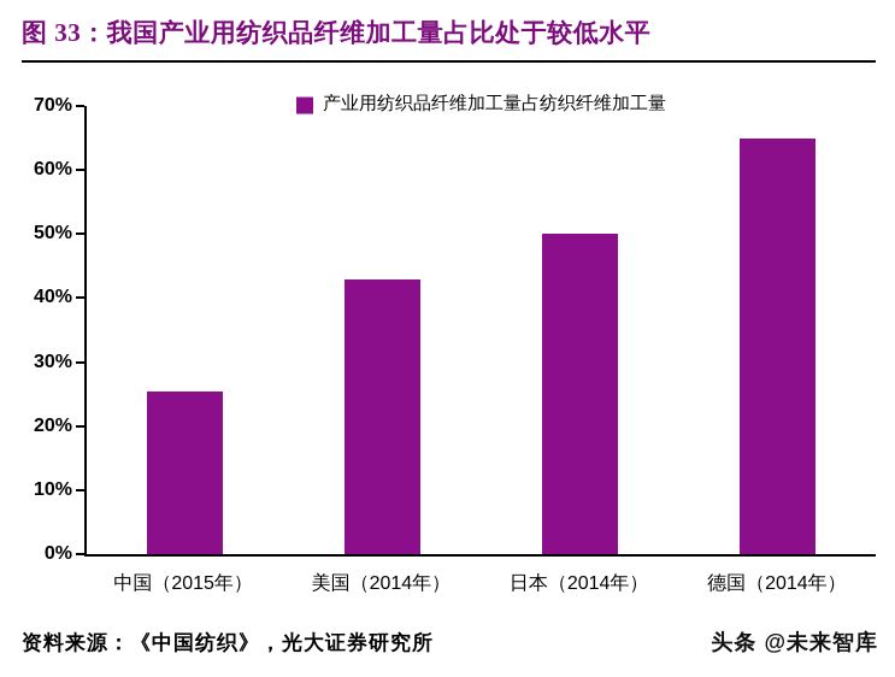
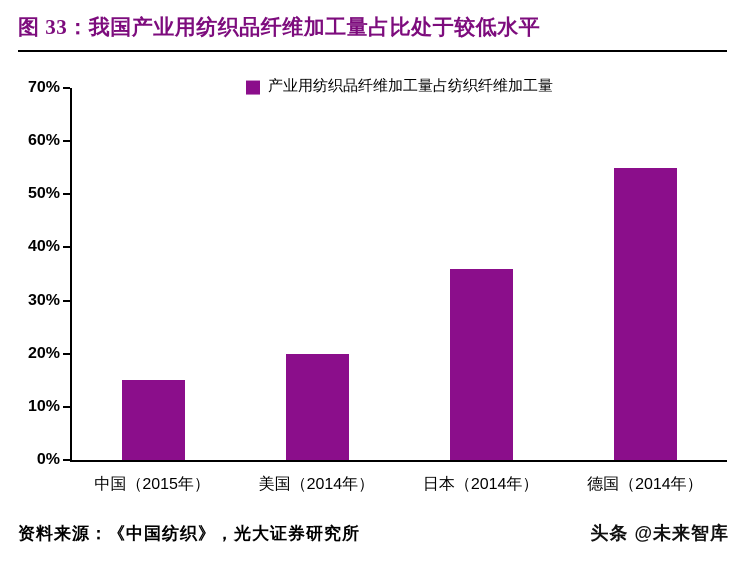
中国（2015年）: 26% -> 15%
美国（2014年）: 43% -> 20%
日本（2014年）: 50% -> 36%
德国（2014年）: 65% -> 55%
